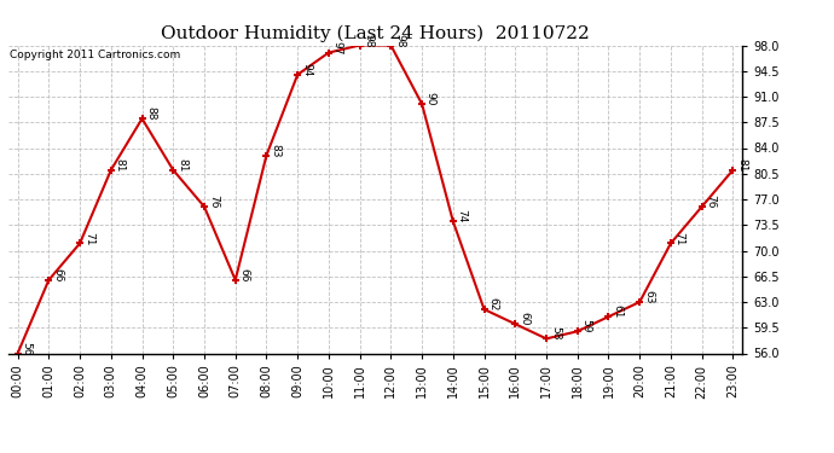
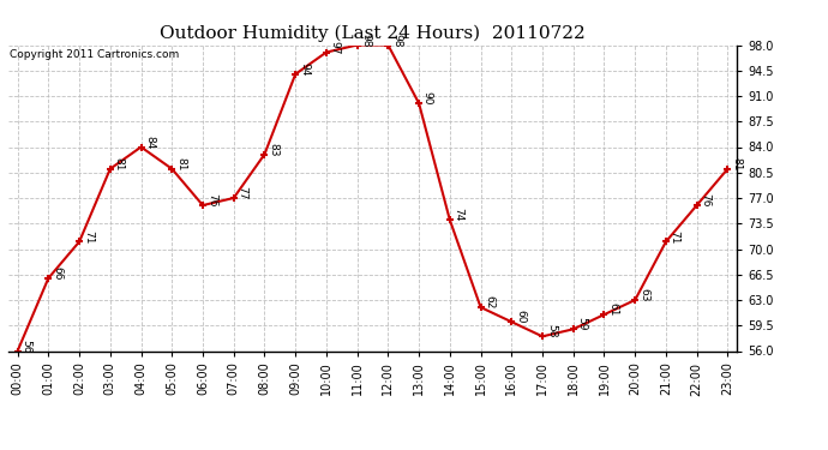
04:00: 88 -> 84
07:00: 66 -> 77
